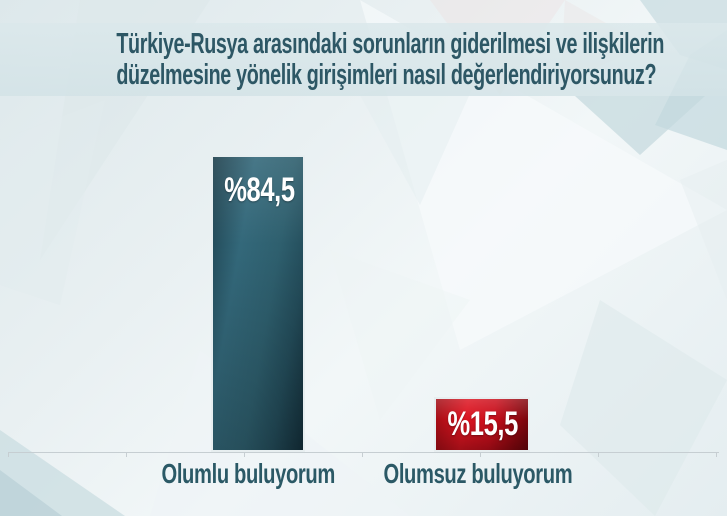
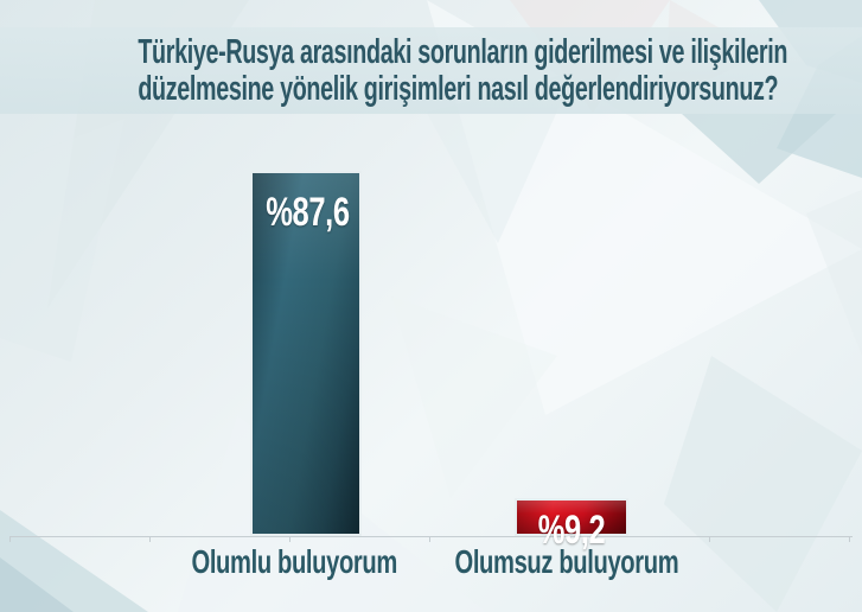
Olumlu buluyorum: 84,5 -> 87,6
Olumsuz buluyorum: 15,5 -> 9,2
